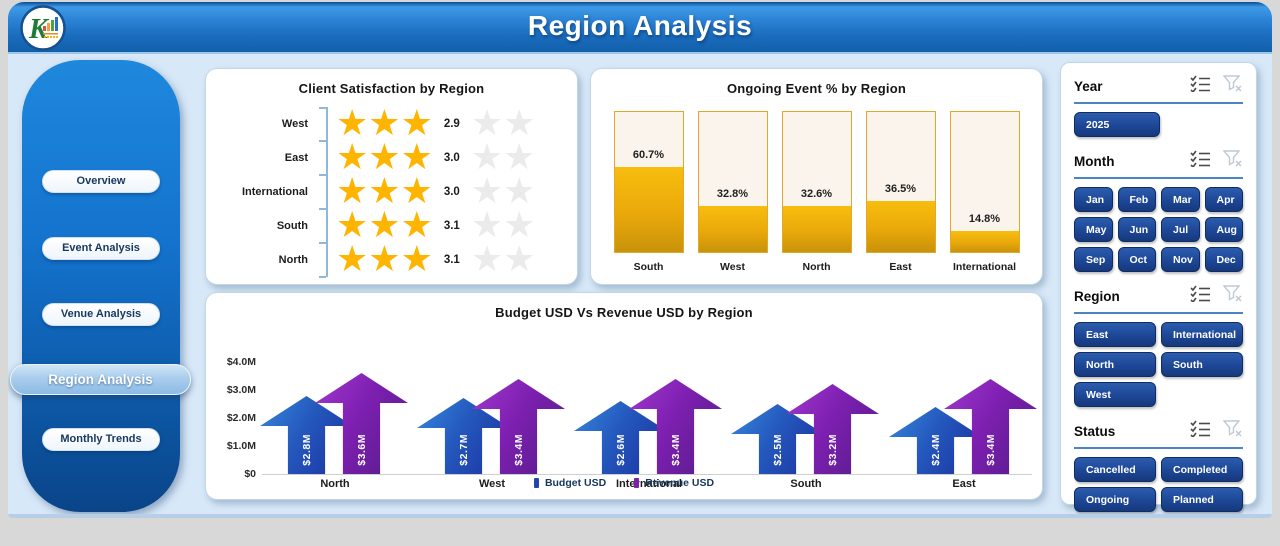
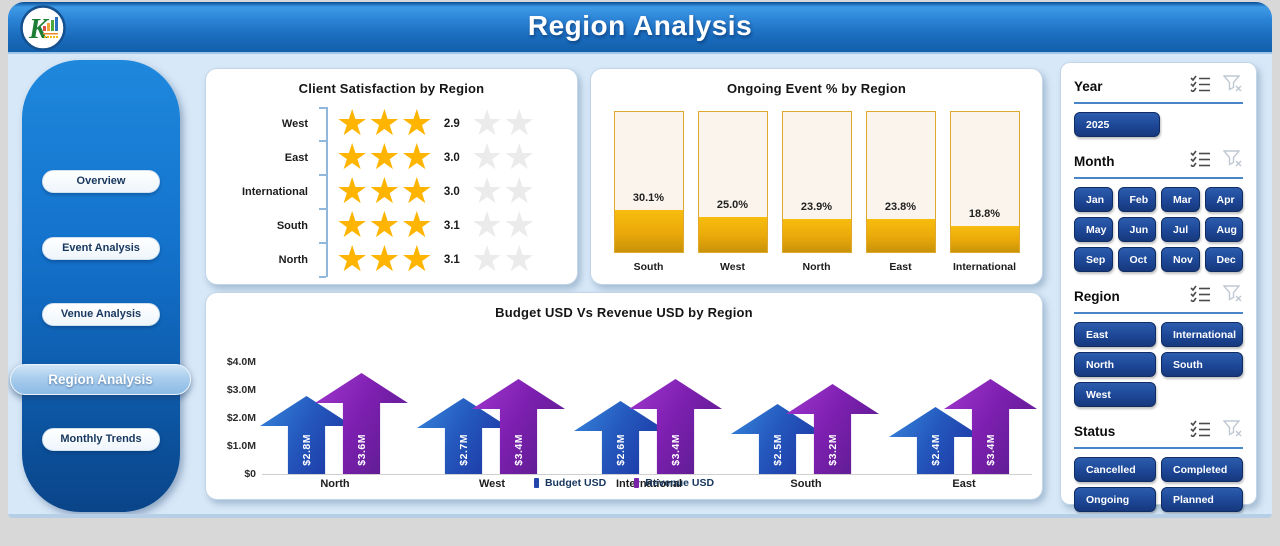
Ongoing Event % by Region/South: 60.7% -> 30.1%
Ongoing Event % by Region/West: 32.8% -> 25.0%
Ongoing Event % by Region/North: 32.6% -> 23.9%
Ongoing Event % by Region/East: 36.5% -> 23.8%
Ongoing Event % by Region/International: 14.8% -> 18.8%
